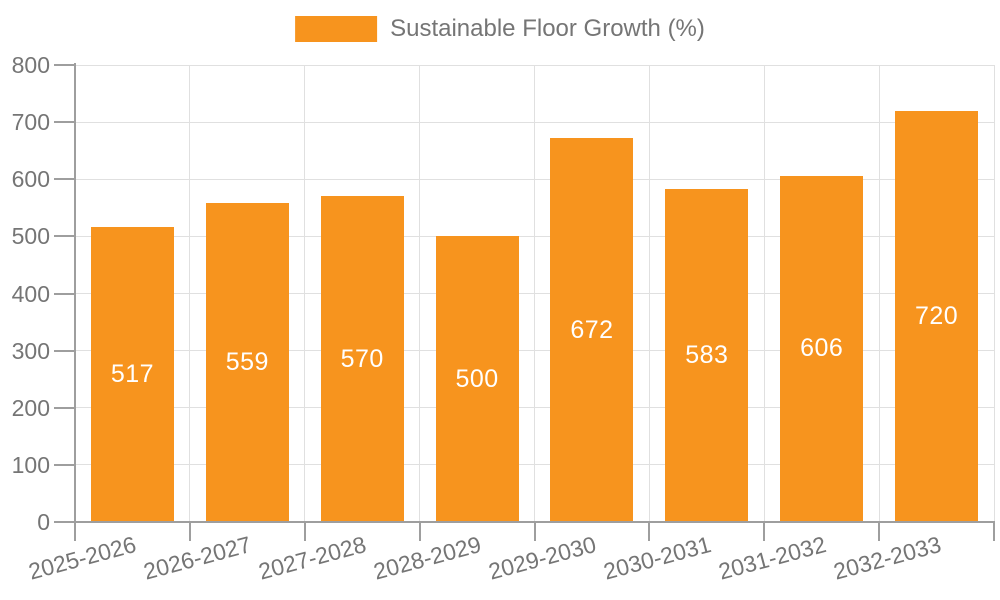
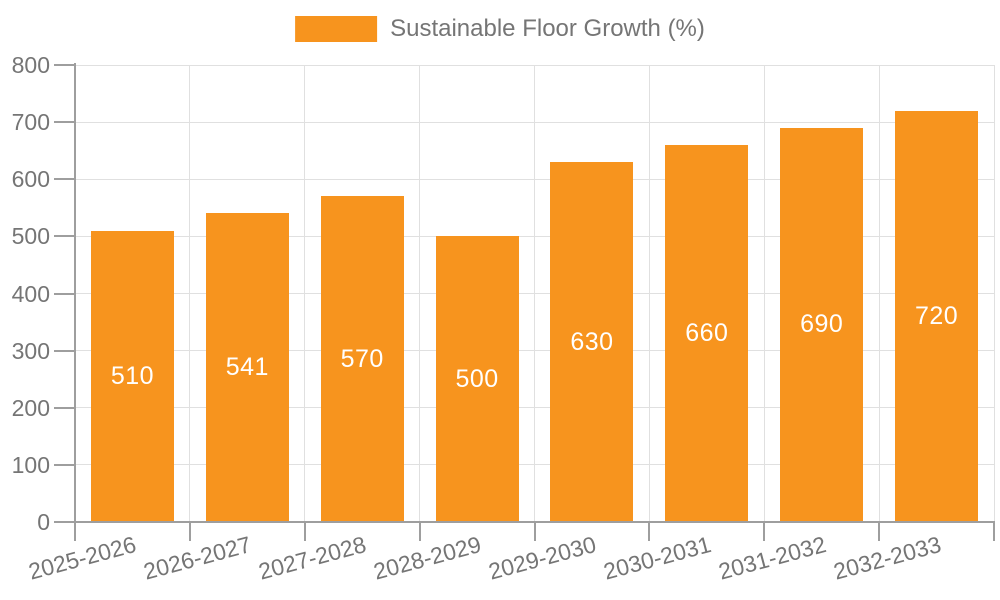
2025-2026: 517 -> 510
2026-2027: 559 -> 541
2029-2030: 672 -> 630
2030-2031: 583 -> 660
2031-2032: 606 -> 690
